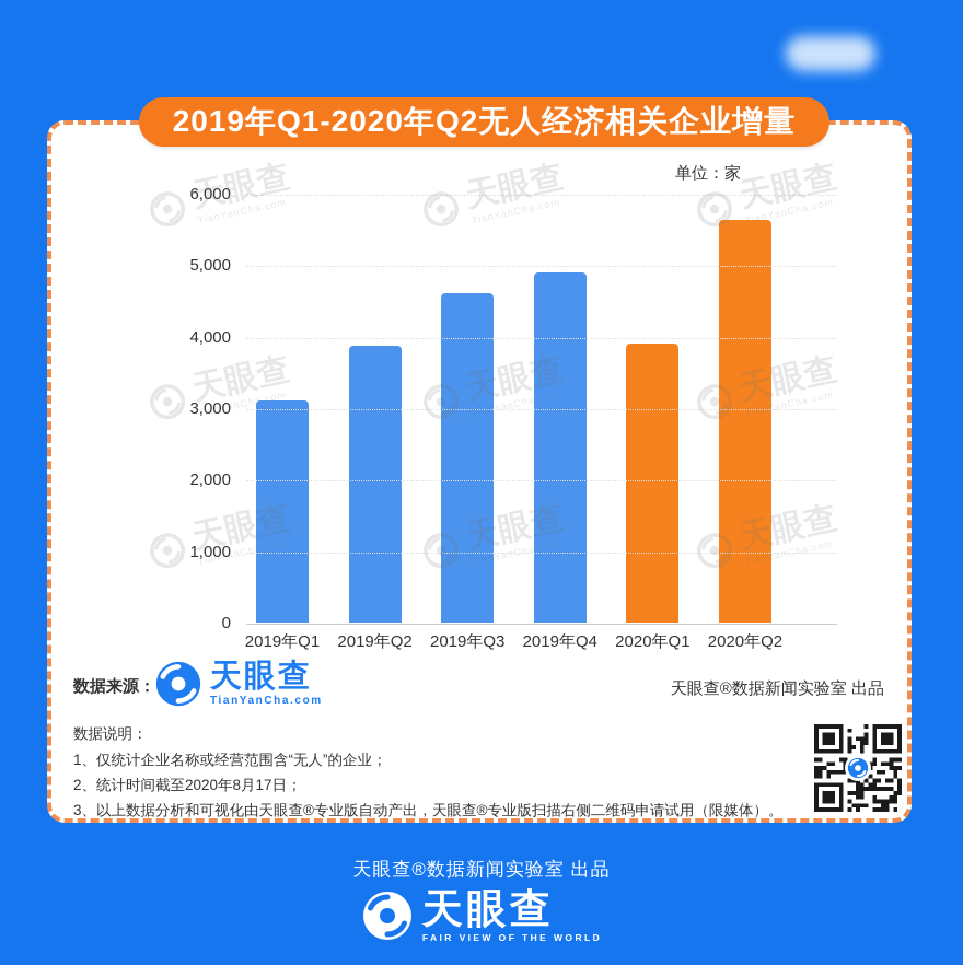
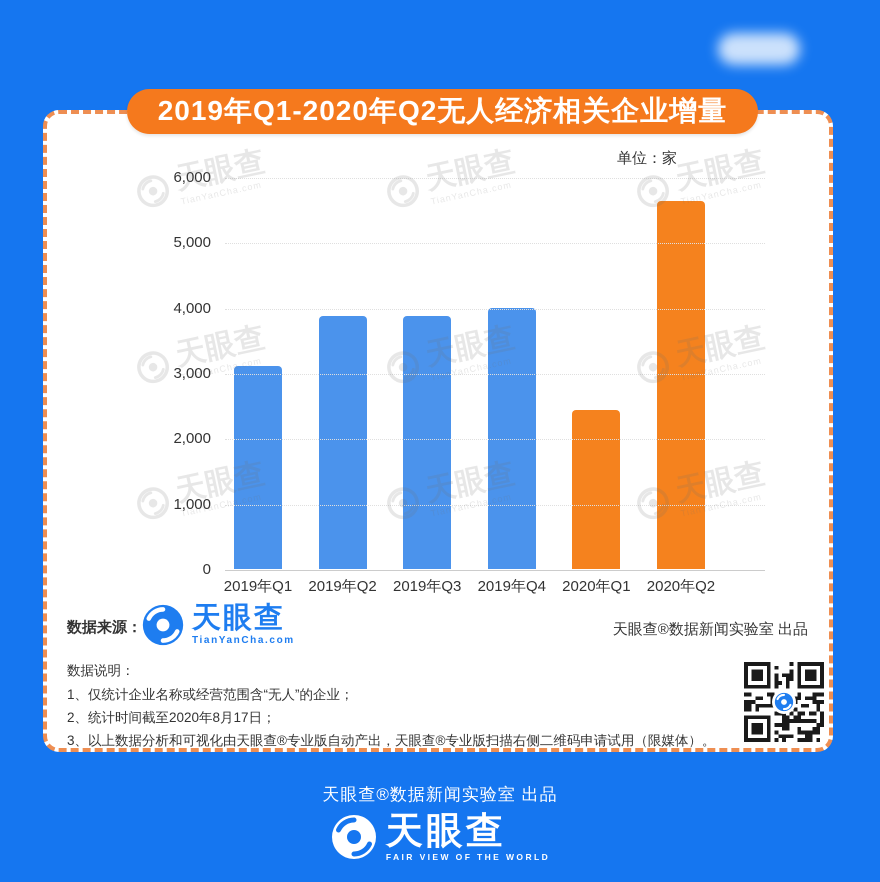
2019年Q3: 4600 -> 3900
2019年Q4: 4900 -> 4000
2020年Q1: 3900 -> 2400
